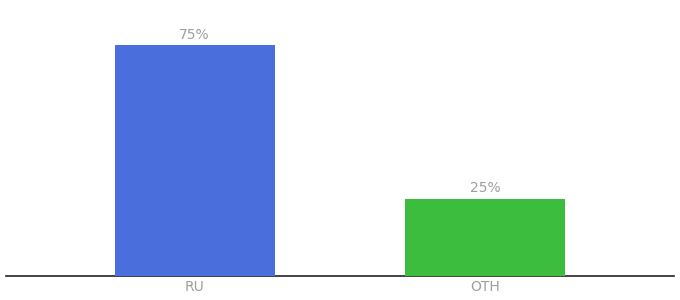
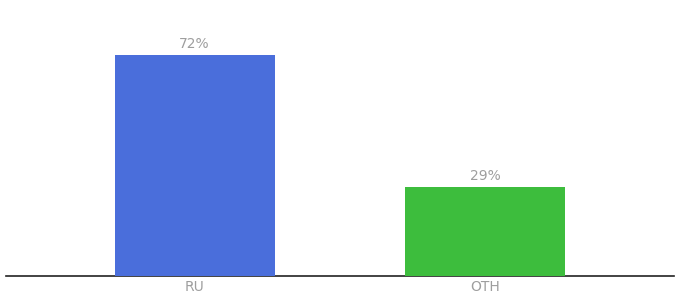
RU: 75% -> 72%
OTH: 25% -> 29%
